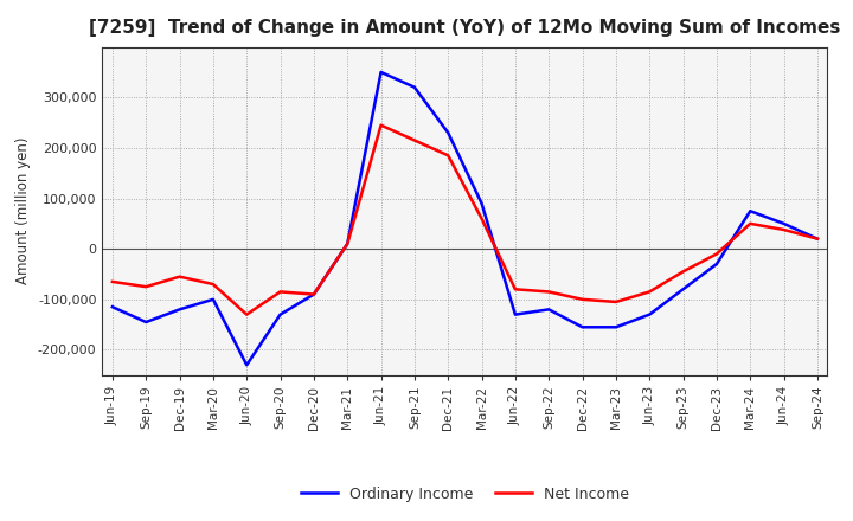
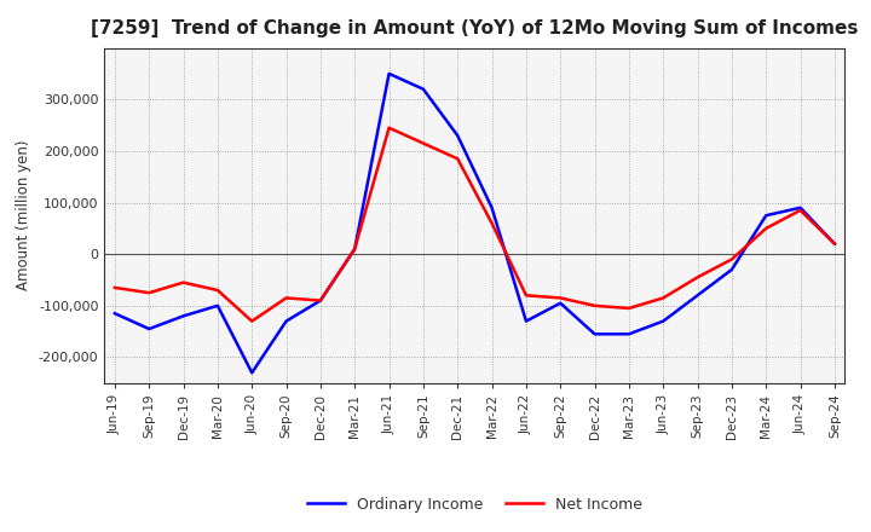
Ordinary Income/Sep-22: -120,000 -> -95,000
Ordinary Income/Jun-24: 50,000 -> 90,000
Net Income/Jun-24: 38,000 -> 85,000
